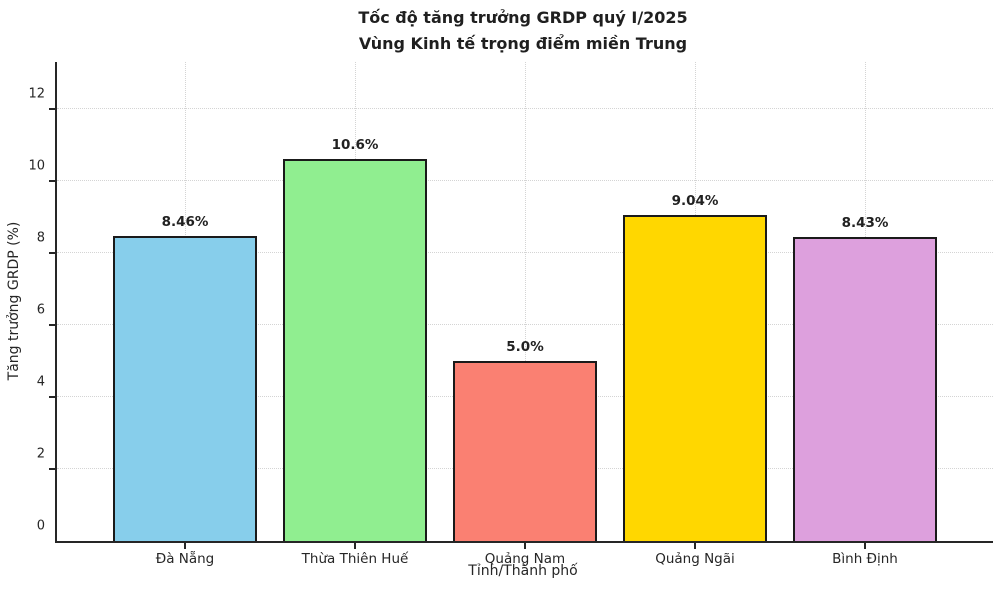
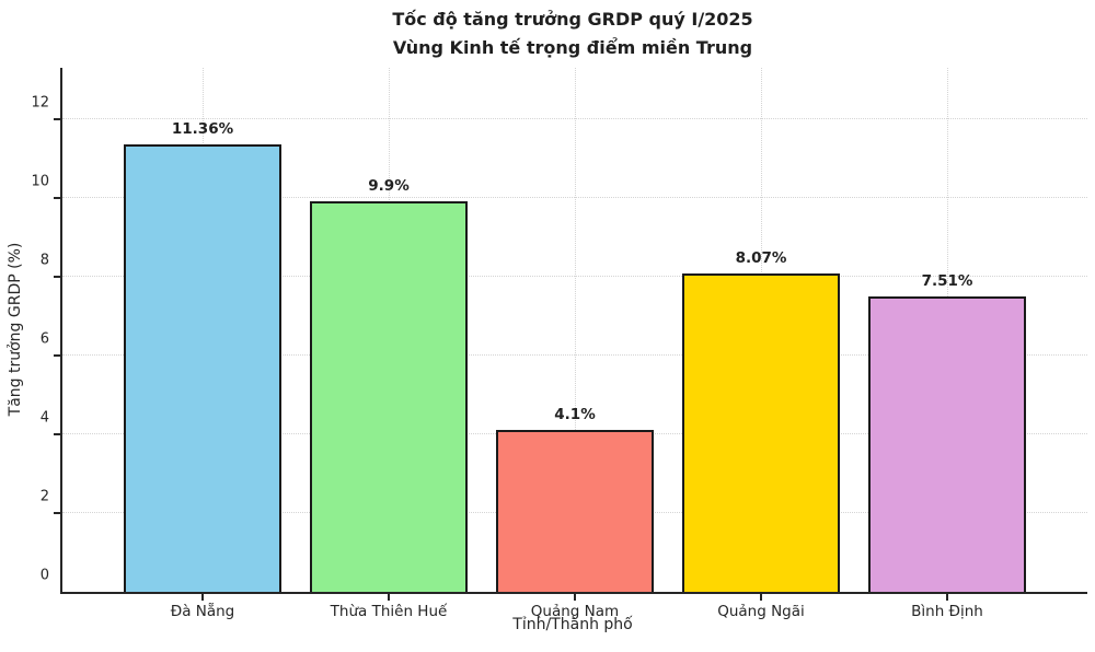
Đà Nẵng: 8.46% -> 11.36%
Thừa Thiên Huế: 10.6% -> 9.9%
Quảng Nam: 5.0% -> 4.1%
Quảng Ngãi: 9.04% -> 8.07%
Bình Định: 8.43% -> 7.51%
